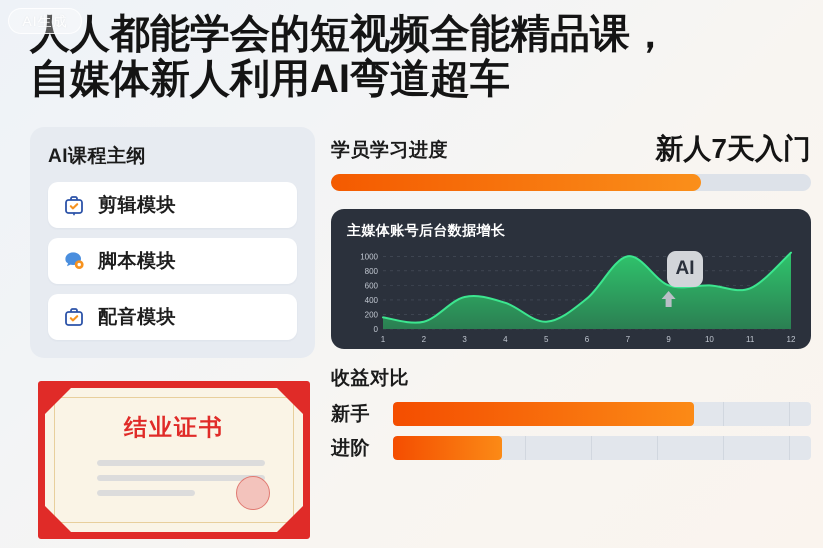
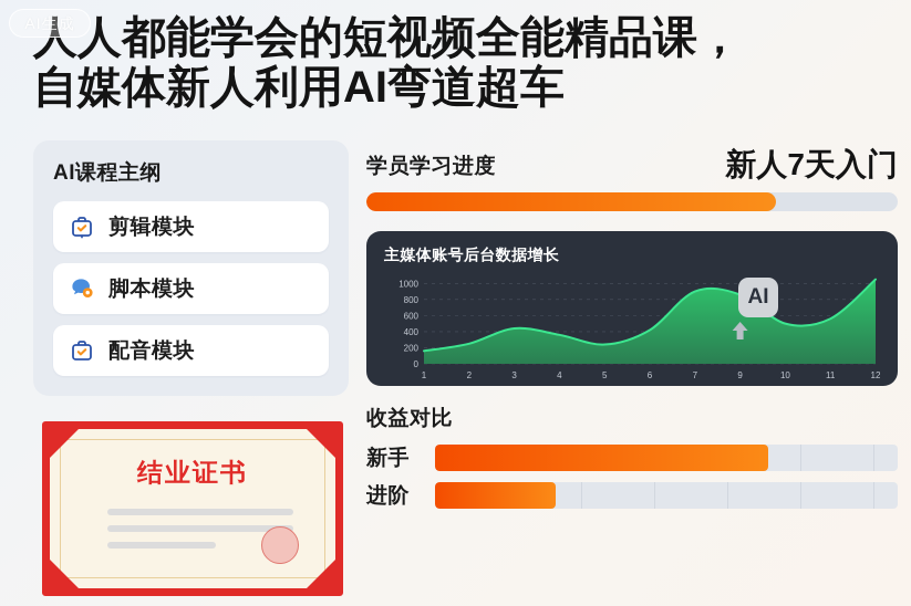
2: 100 -> 200
5: 100 -> 200
7: 1000 -> 900
9: 600 -> 900
10: 600 -> 500
